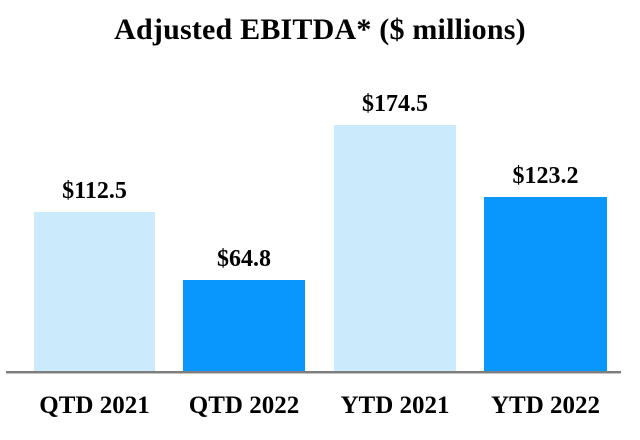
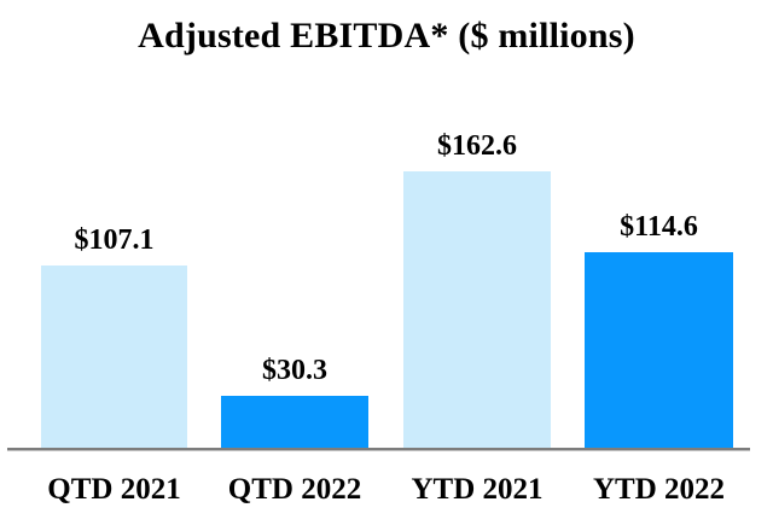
QTD 2021: $112.5 -> $107.1
QTD 2022: $64.8 -> $30.3
YTD 2021: $174.5 -> $162.6
YTD 2022: $123.2 -> $114.6
